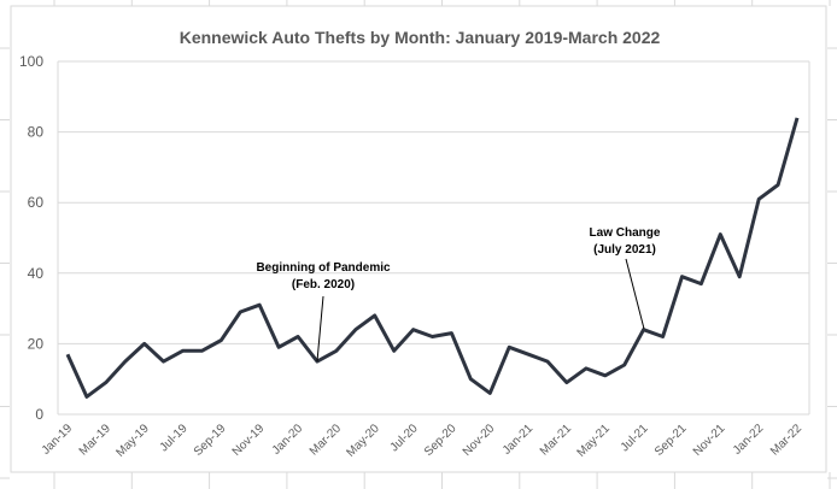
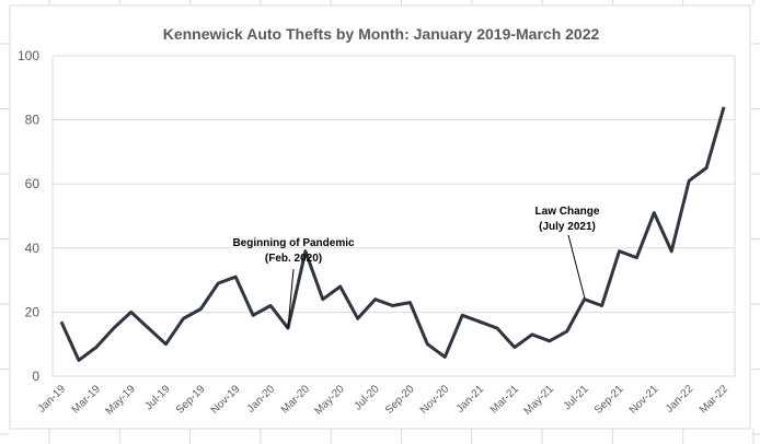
Jul-19: 18 -> 10
Mar-20: 18 -> 39
